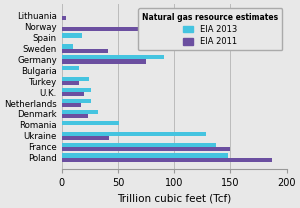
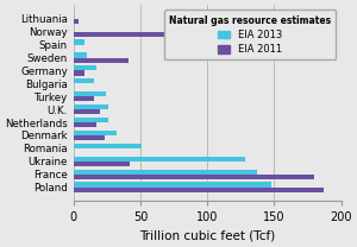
EIA 2013/Spain: 18 -> 8
EIA 2013/Germany: 91 -> 17
EIA 2011/Germany: 75 -> 8
EIA 2011/France: 150 -> 180
